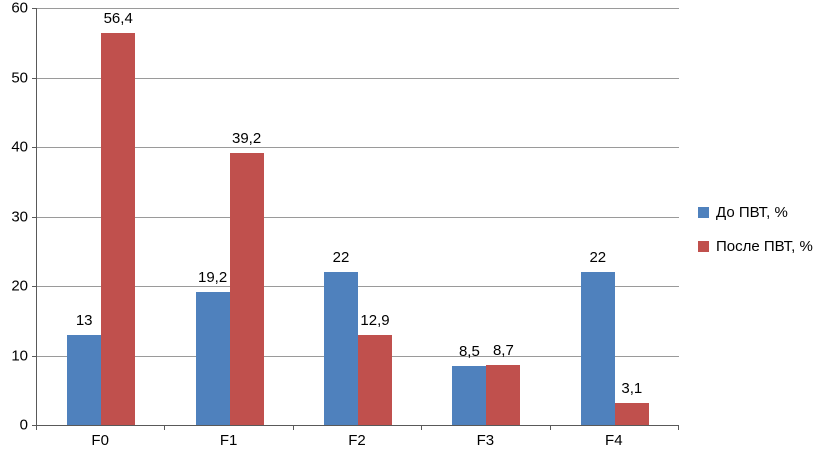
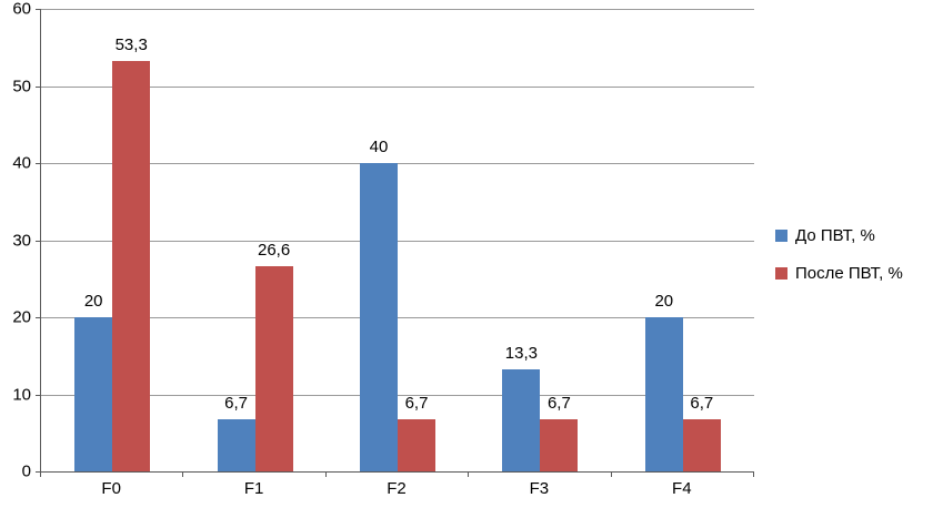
До ПВТ, %/F0: 13 -> 20
После ПВТ, %/F0: 56,4 -> 53,3
До ПВТ, %/F1: 19,2 -> 6,7
После ПВТ, %/F1: 39,2 -> 26,6
До ПВТ, %/F2: 22 -> 40
После ПВТ, %/F2: 12,9 -> 6,7
До ПВТ, %/F3: 8,5 -> 13,3
После ПВТ, %/F3: 8,7 -> 6,7
До ПВТ, %/F4: 22 -> 20
После ПВТ, %/F4: 3,1 -> 6,7
